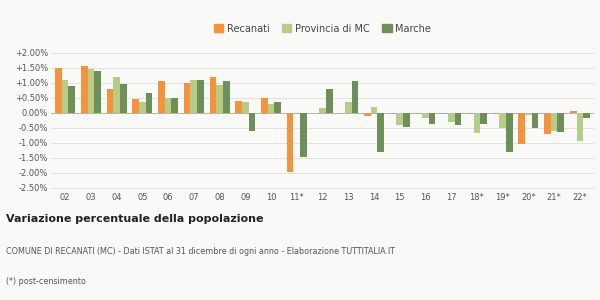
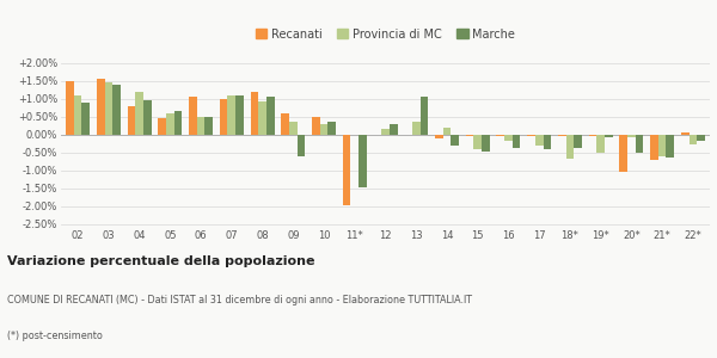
Provincia di MC/05: 0.35% -> 0.58%
Recanati/09: 0.40% -> 0.60%
Marche/12: 0.80% -> 0.27%
Marche/14: -1.30% -> -0.30%
Marche/19*: -1.30% -> -0.08%
Provincia di MC/22*: -0.95% -> -0.28%
